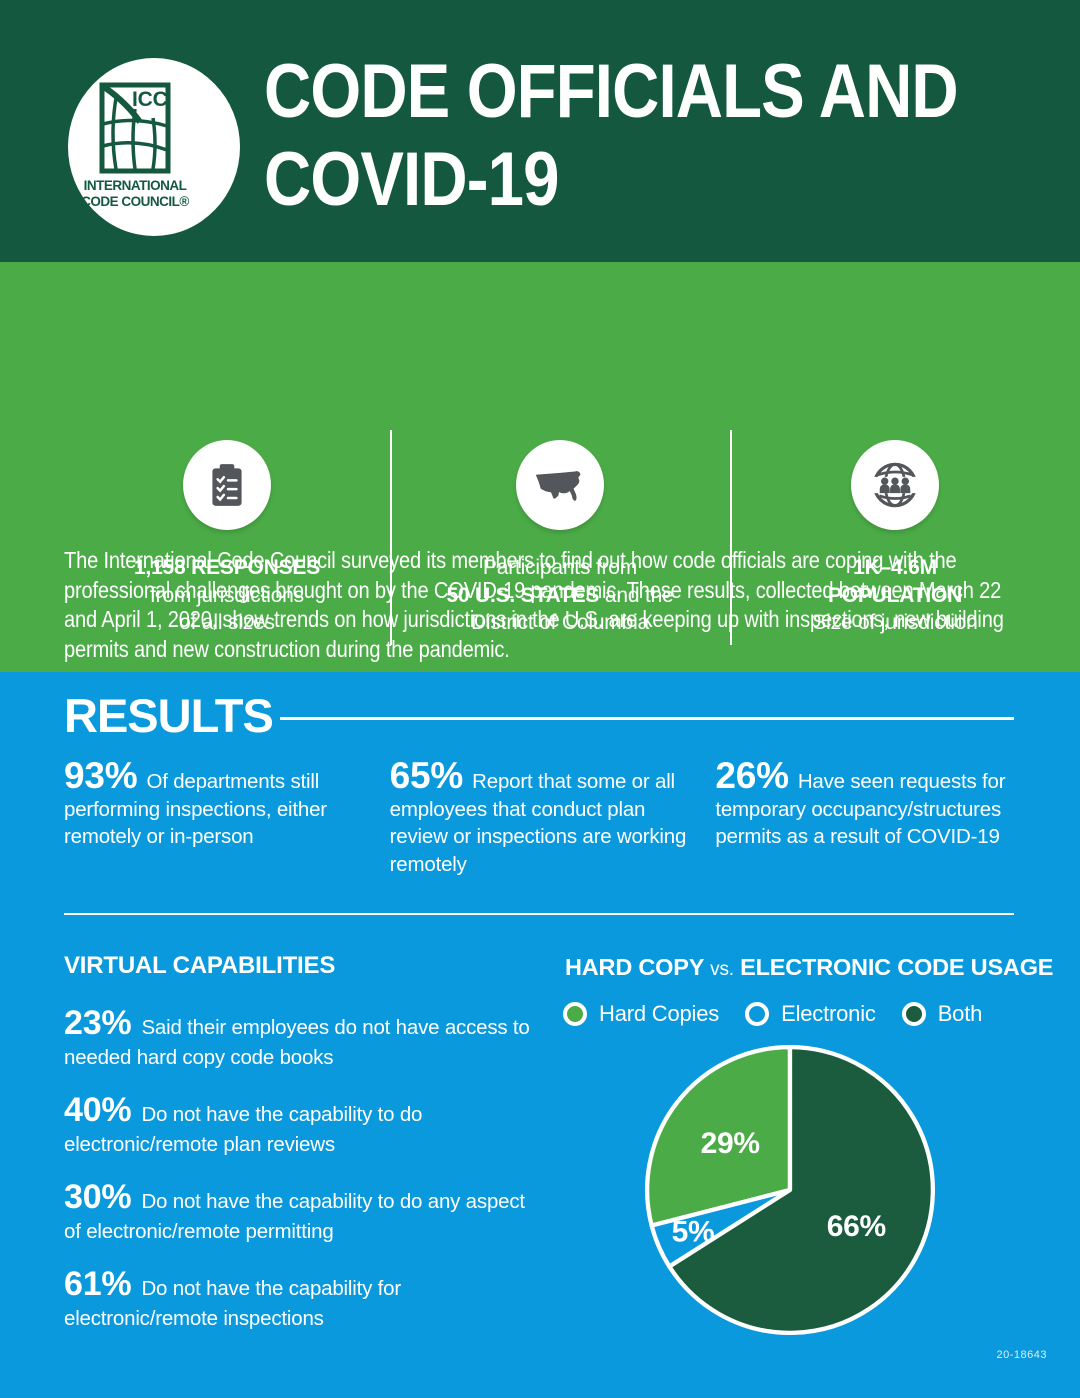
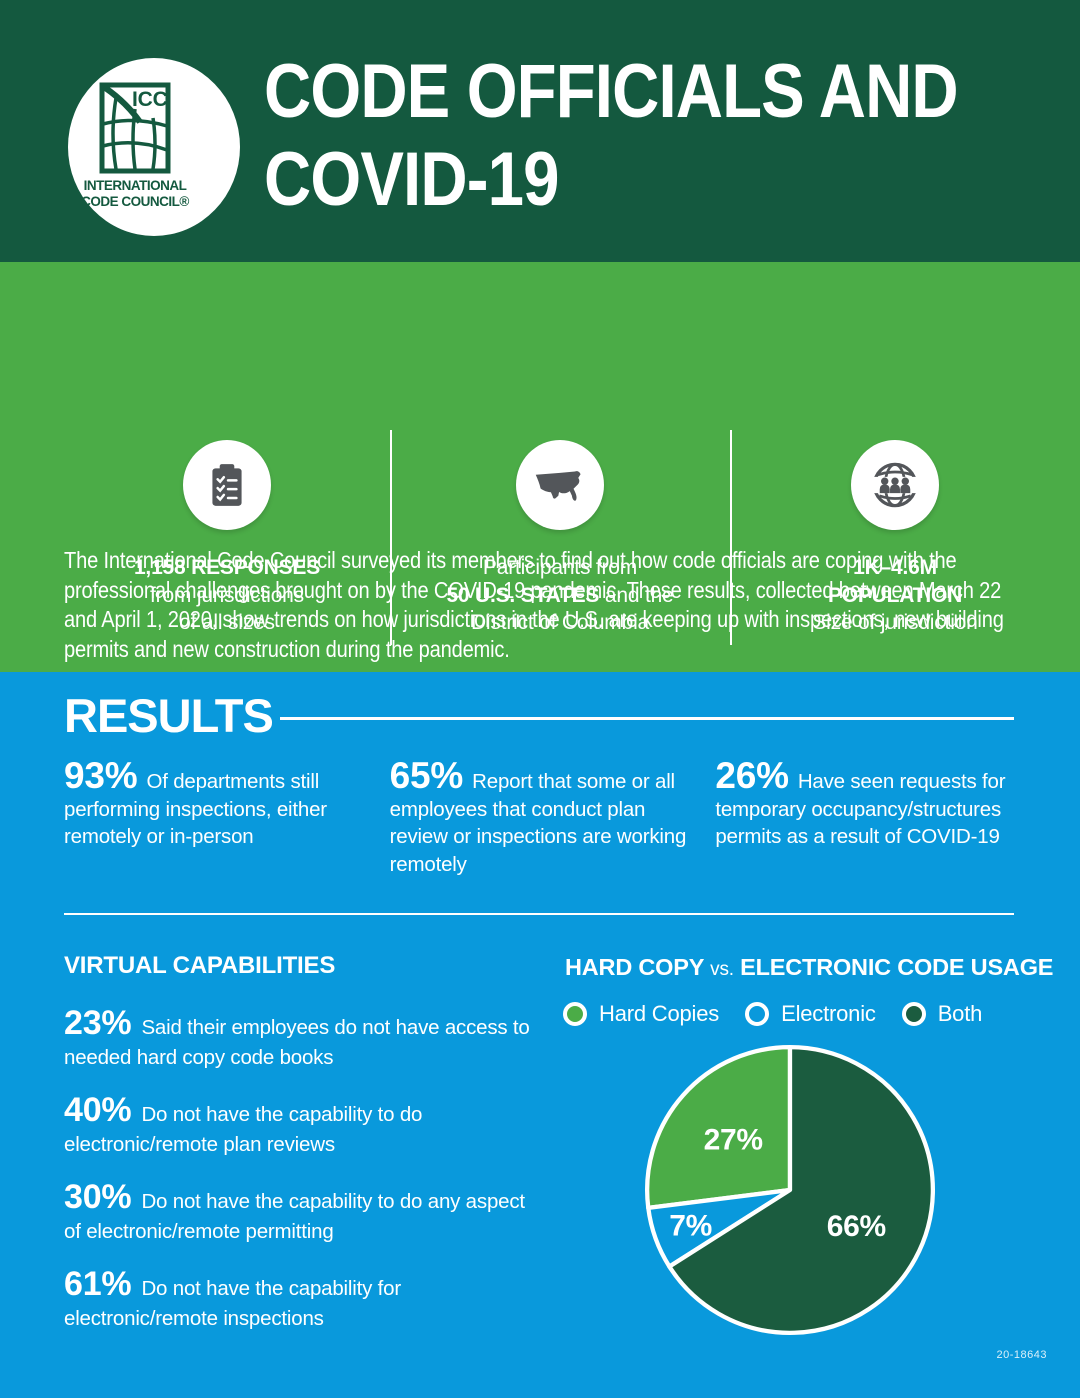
Hard Copies: 29% -> 27%
Electronic: 5% -> 7%
